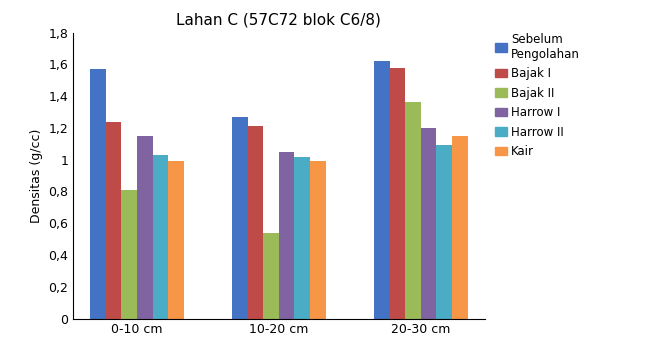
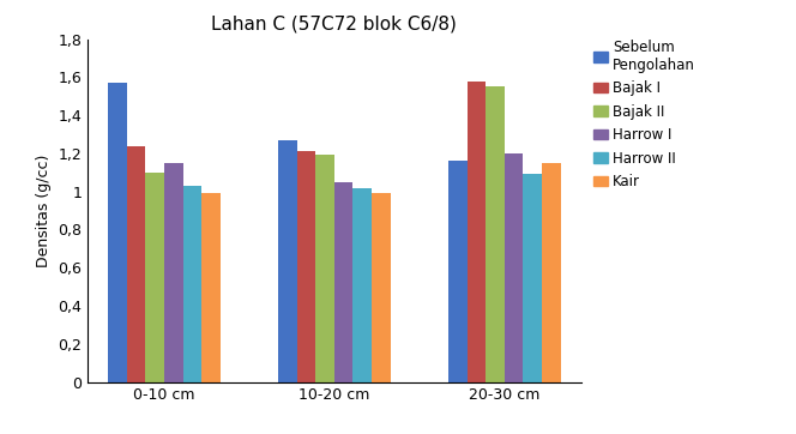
Bajak II/0-10 cm: 0,81 -> 1,10
Bajak II/10-20 cm: 0,54 -> 1,19
Sebelum Pengolahan/20-30 cm: 1,62 -> 1,16
Bajak II/20-30 cm: 1,36 -> 1,55
